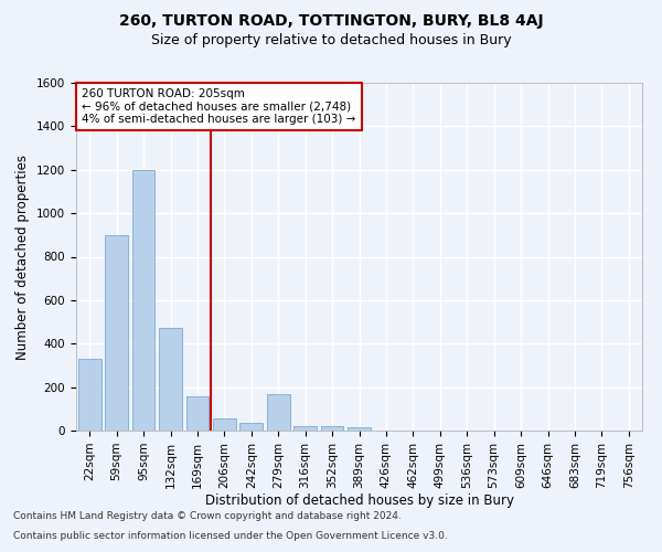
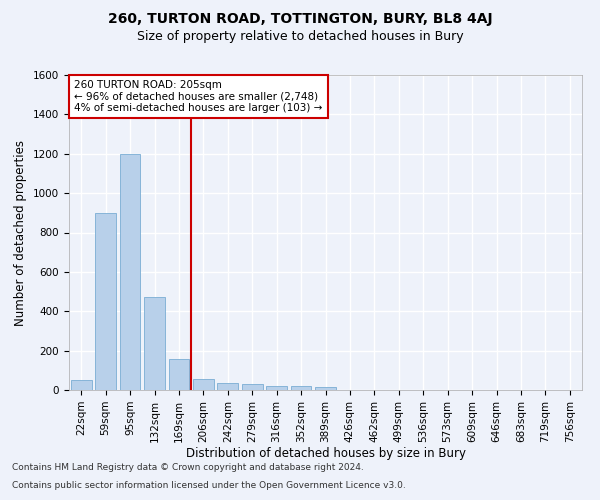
22sqm: 330 -> 50
279sqm: 170 -> 30
